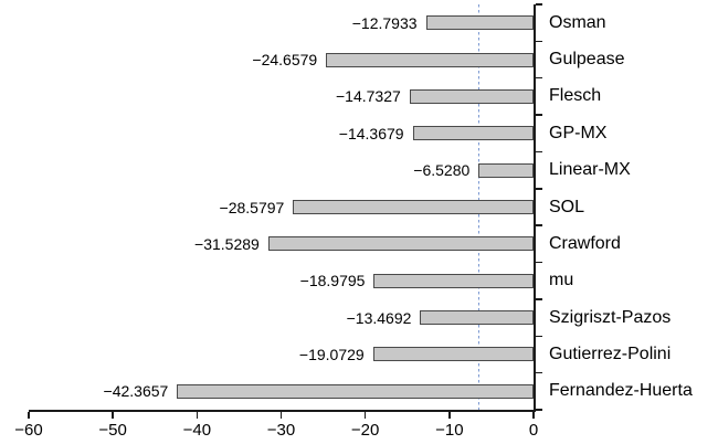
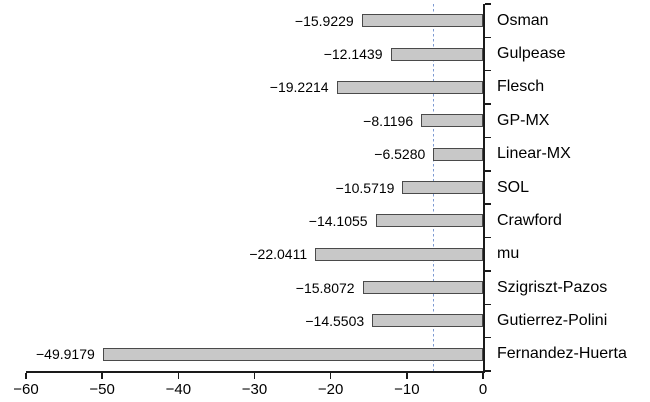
Osman: −12.7933 -> −15.9229
Gulpease: −24.6579 -> −12.1439
Flesch: −14.7327 -> −19.2214
GP-MX: −14.3679 -> −8.1196
SOL: −28.5797 -> −10.5719
Crawford: −31.5289 -> −14.1055
mu: −18.9795 -> −22.0411
Szigriszt-Pazos: −13.4692 -> −15.8072
Gutierrez-Polini: −19.0729 -> −14.5503
Fernandez-Huerta: −42.3657 -> −49.9179
